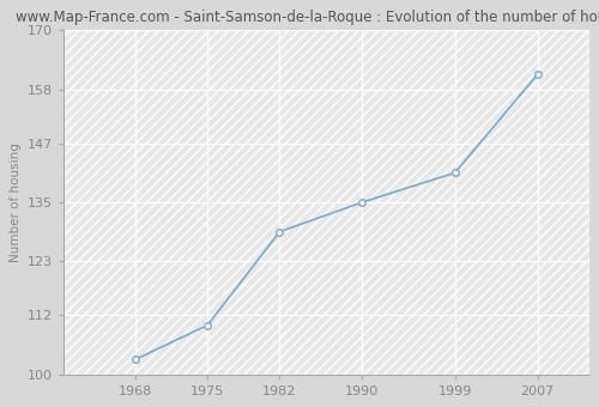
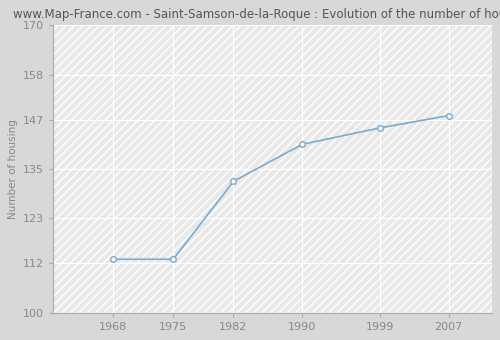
1968: 103 -> 113
1975: 110 -> 113
1982: 129 -> 132
1990: 135 -> 141
1999: 141 -> 145
2007: 161 -> 148
